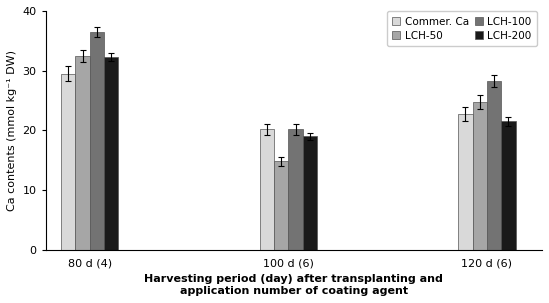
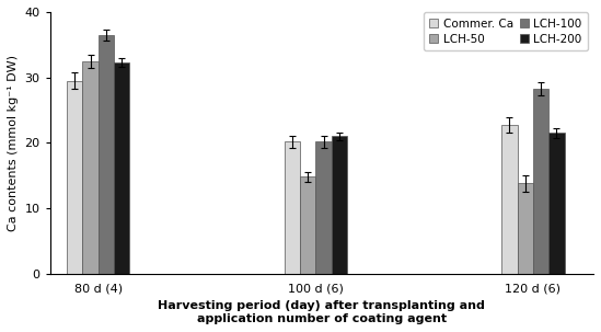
LCH-200/100 d (6): 19.0 -> 21.0
LCH-50/120 d (6): 24.8 -> 13.8
